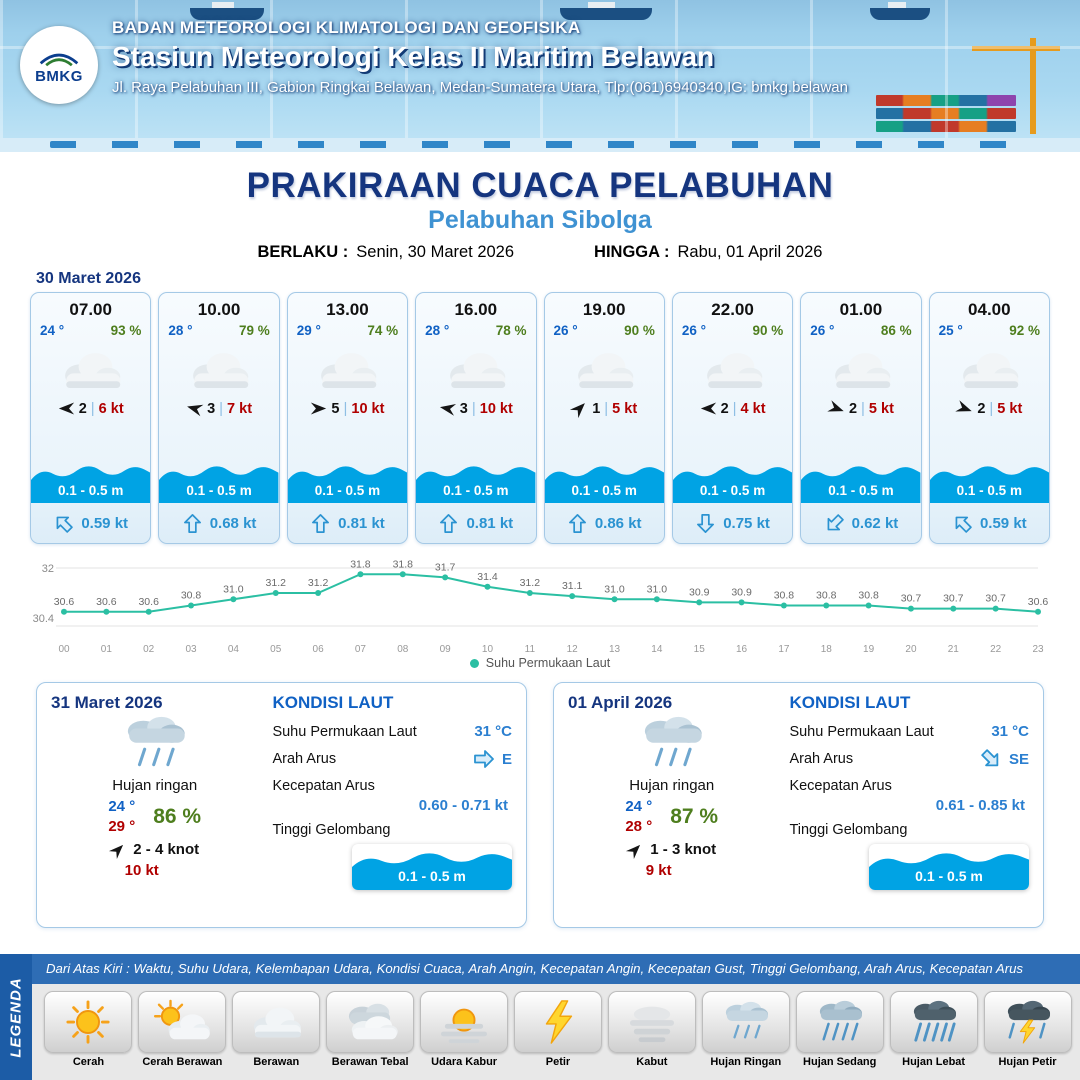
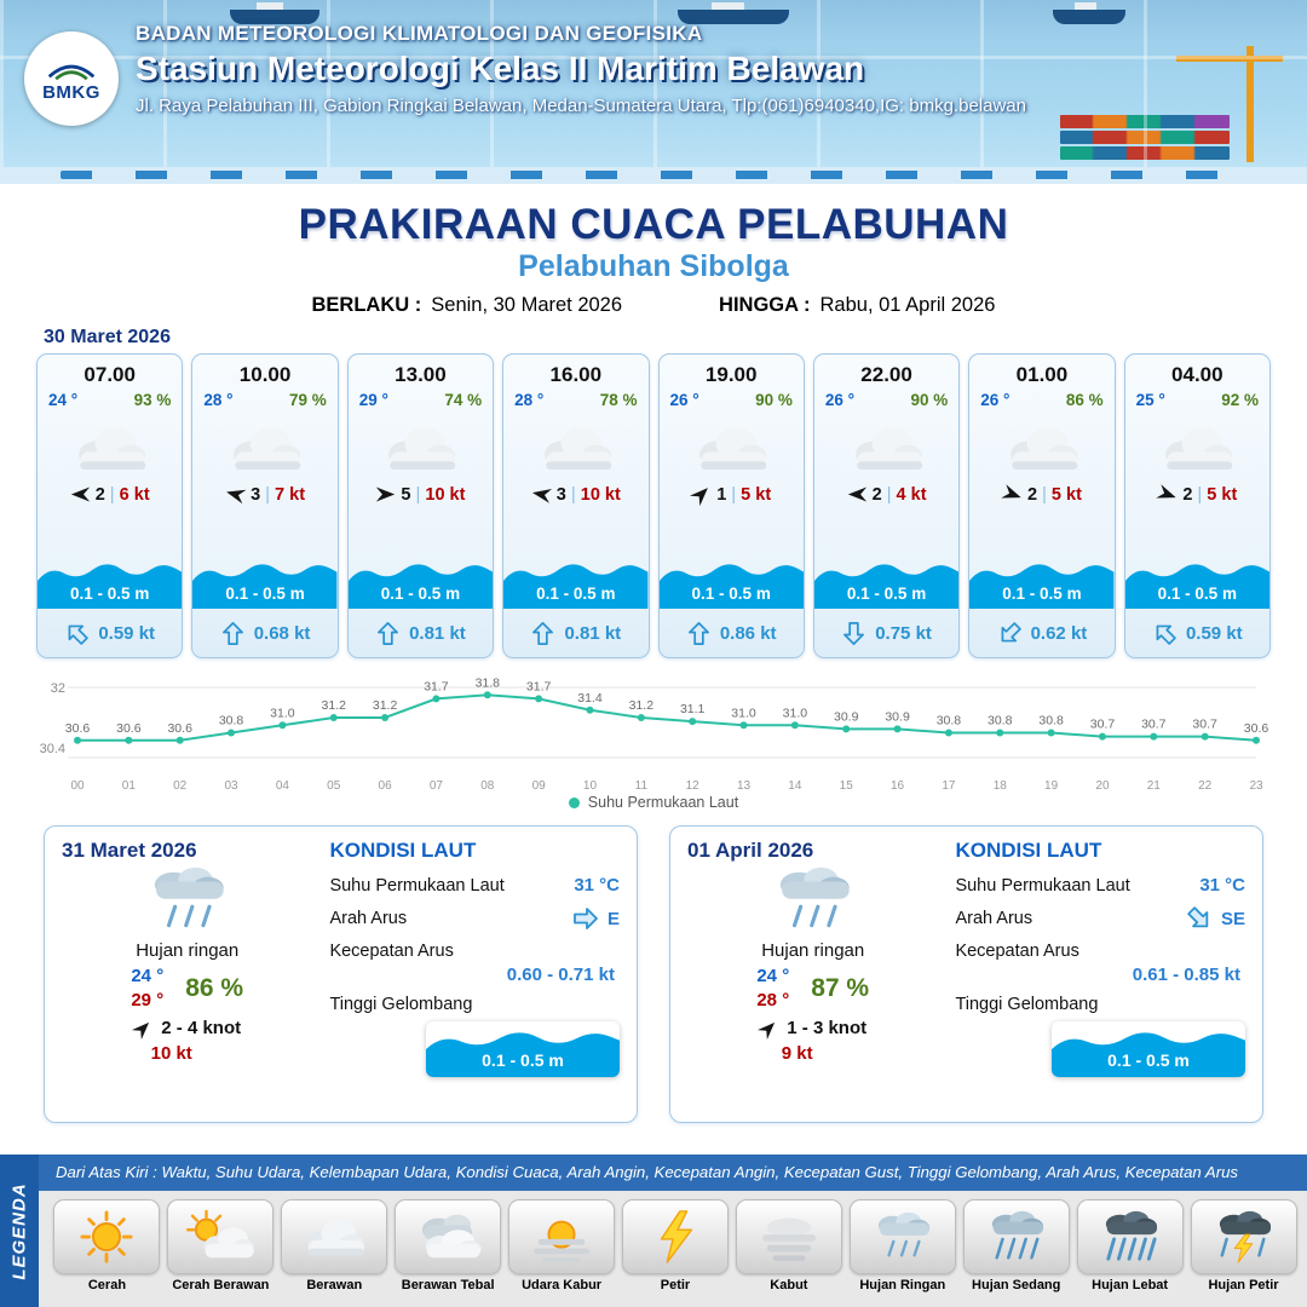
07: 31.8 -> 31.7
